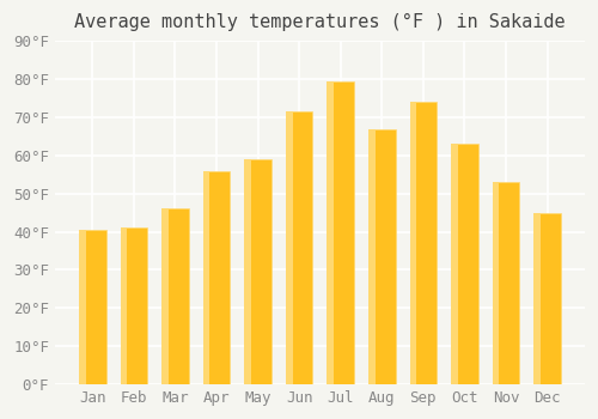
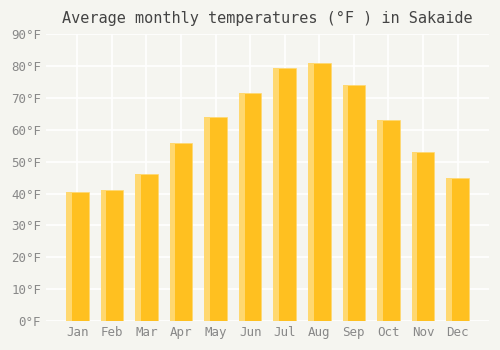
May: 59.0°F -> 64.0°F
Aug: 67.0°F -> 81.0°F
